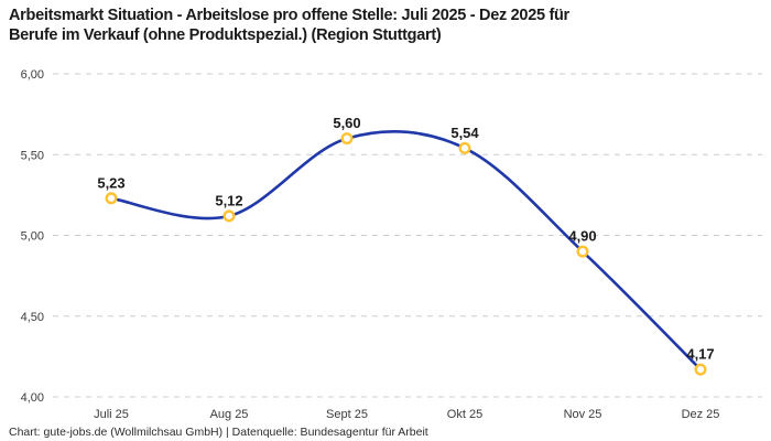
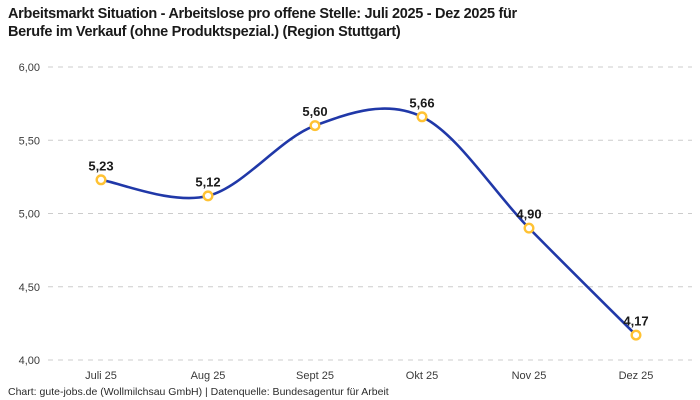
Okt 25: 5,54 -> 5,66
